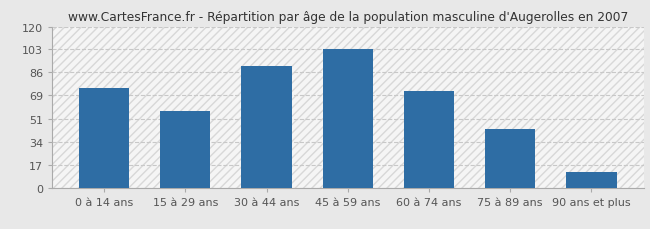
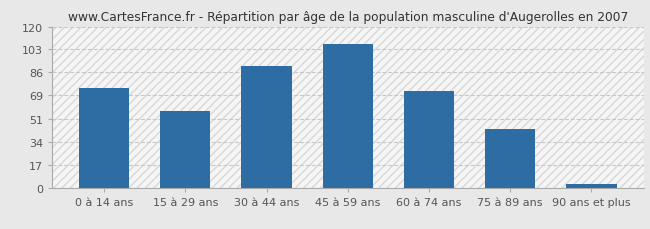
45 à 59 ans: 103 -> 107
90 ans et plus: 12 -> 3
